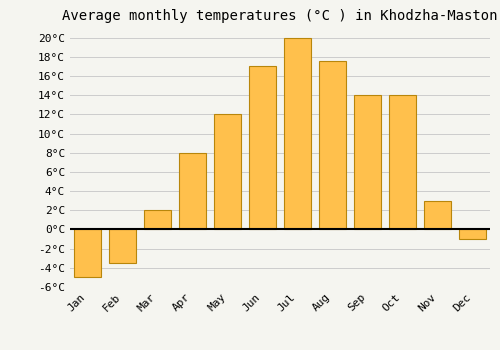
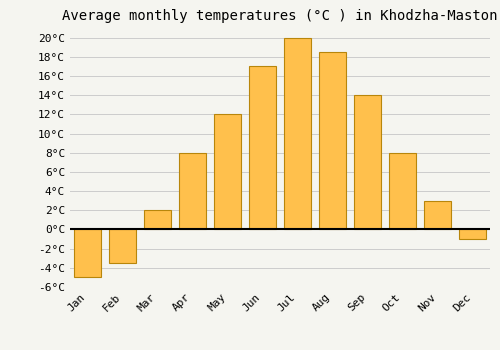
Aug: 17.6°C -> 18.5°C
Oct: 14.0°C -> 8.0°C
